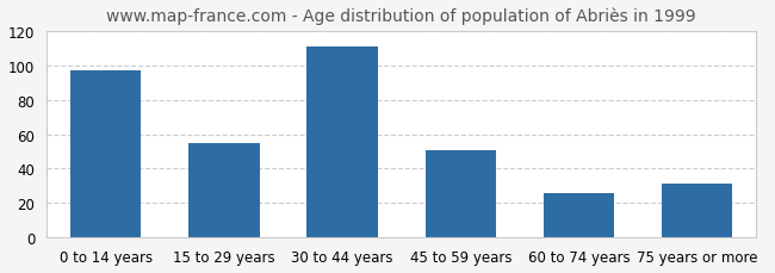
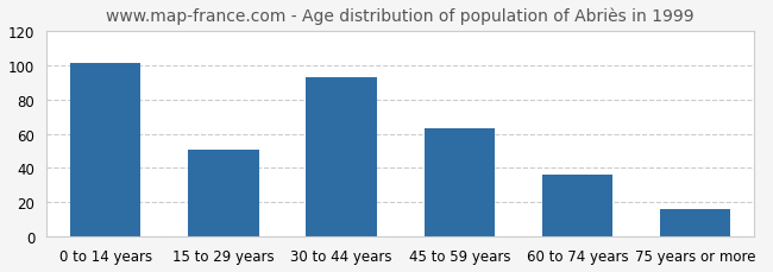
0 to 14 years: 97 -> 101
15 to 29 years: 55 -> 51
30 to 44 years: 111 -> 93
45 to 59 years: 51 -> 63
60 to 74 years: 26 -> 36
75 years or more: 31 -> 16
